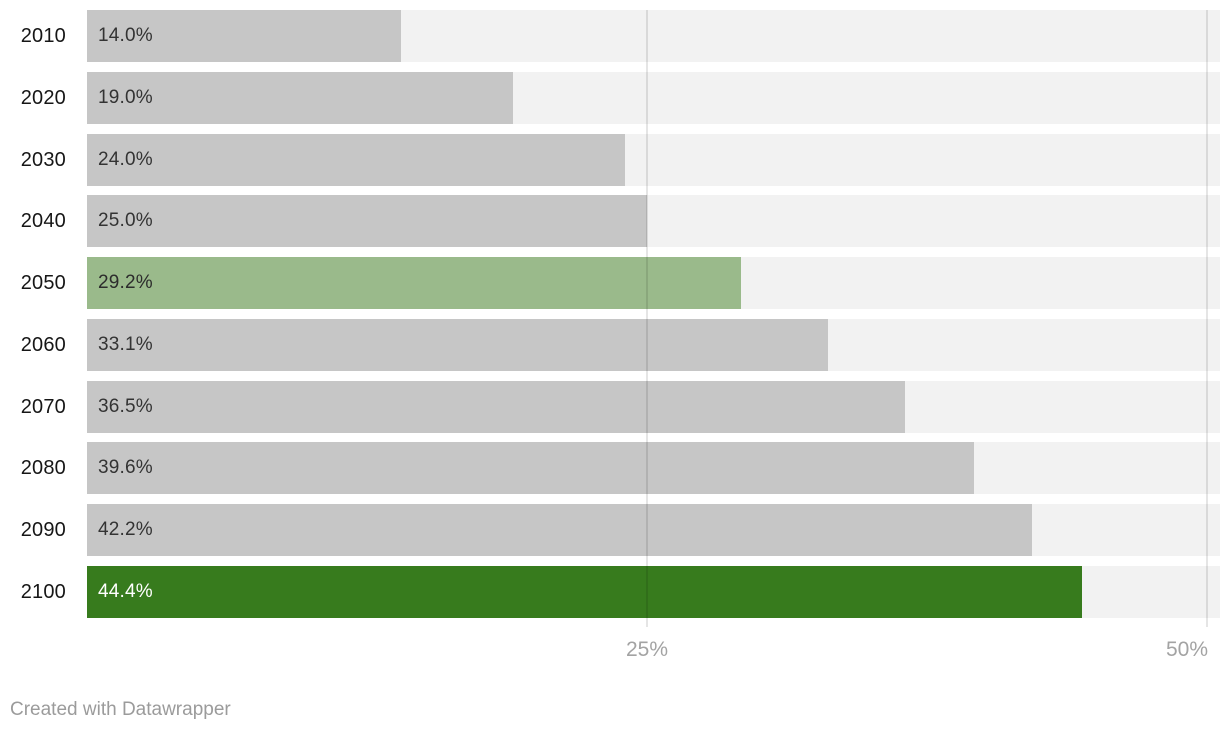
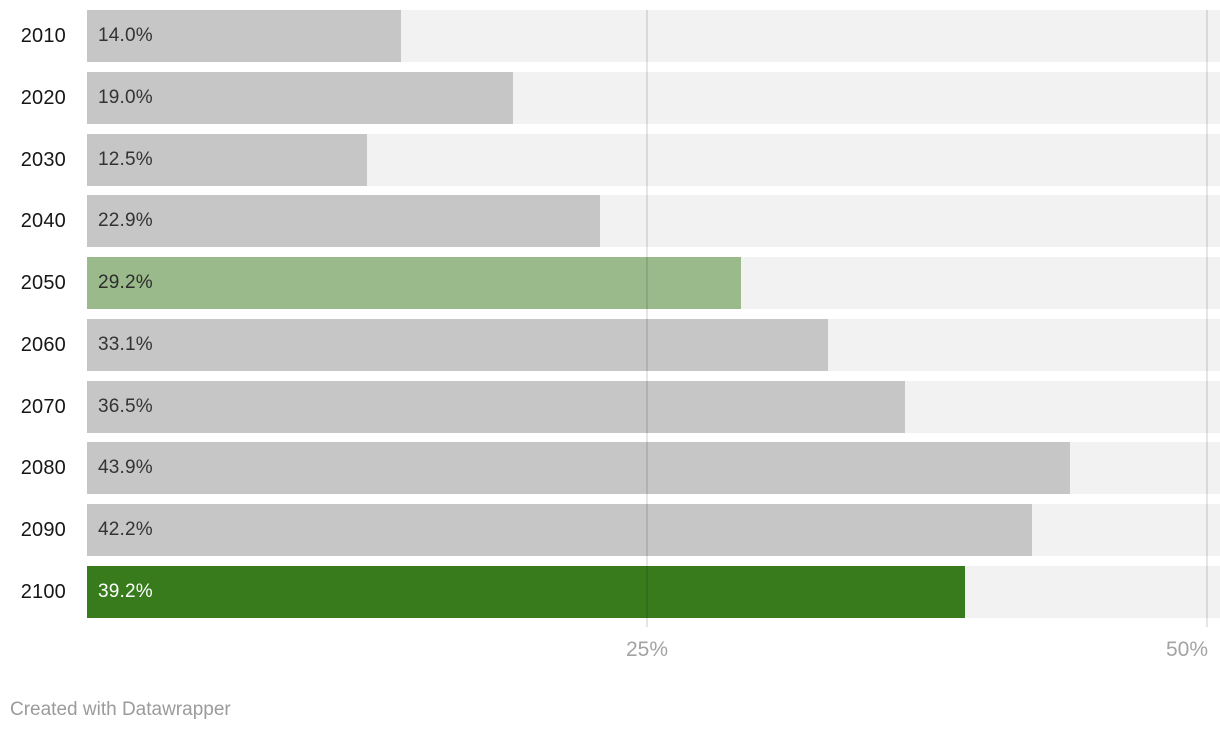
2030: 24.0% -> 12.5%
2040: 25.0% -> 22.9%
2080: 39.6% -> 43.9%
2100: 44.4% -> 39.2%
